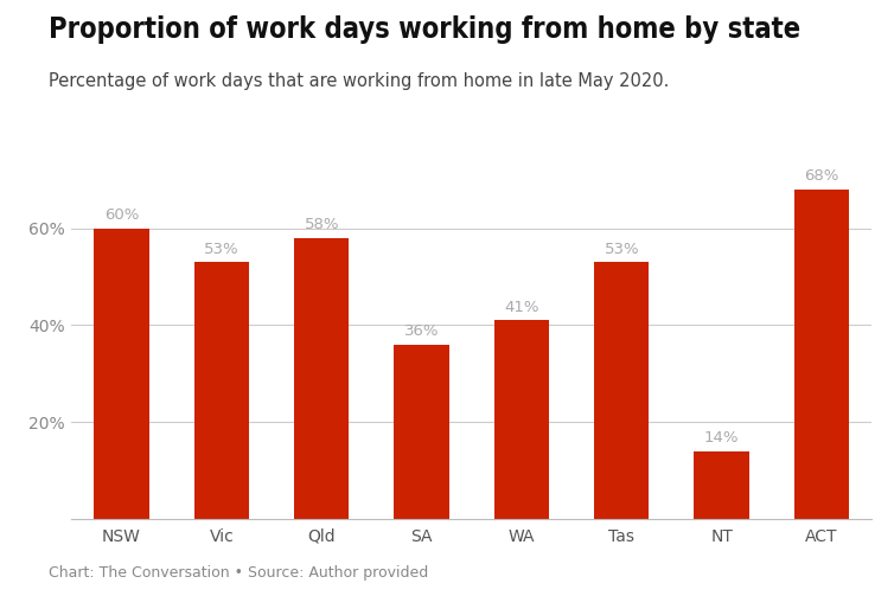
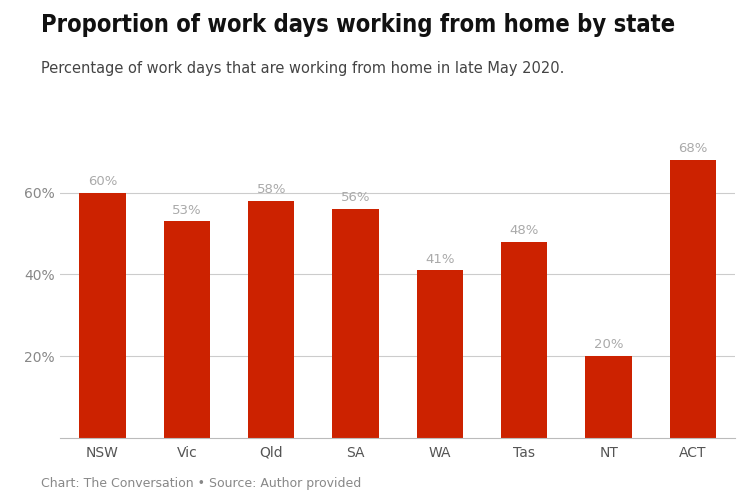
SA: 36% -> 56%
Tas: 53% -> 48%
NT: 14% -> 20%
